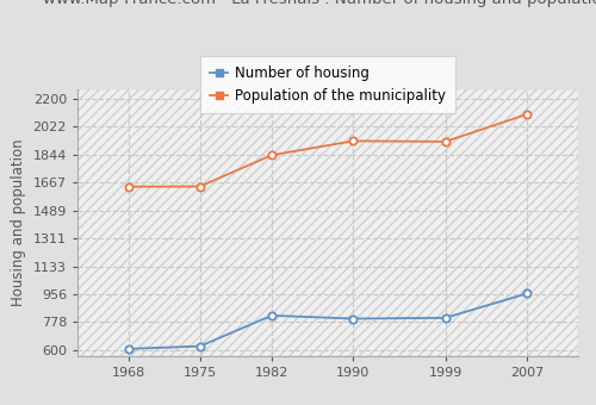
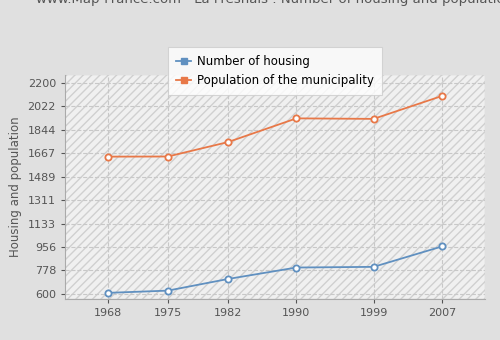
Number of housing/1982: 820 -> 710
Population of the municipality/1982: 1840 -> 1750
